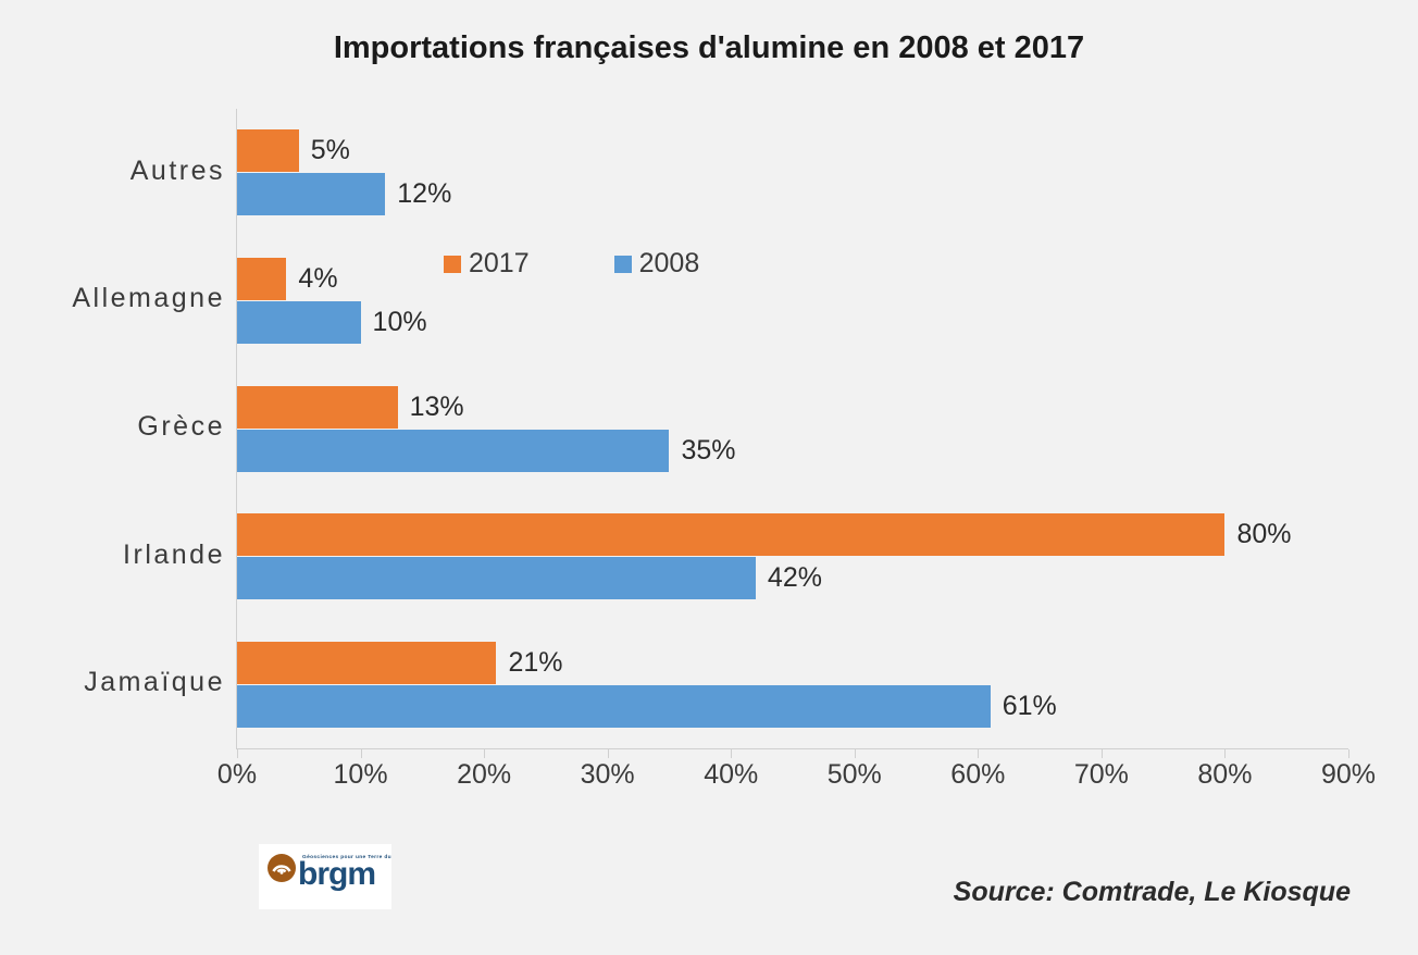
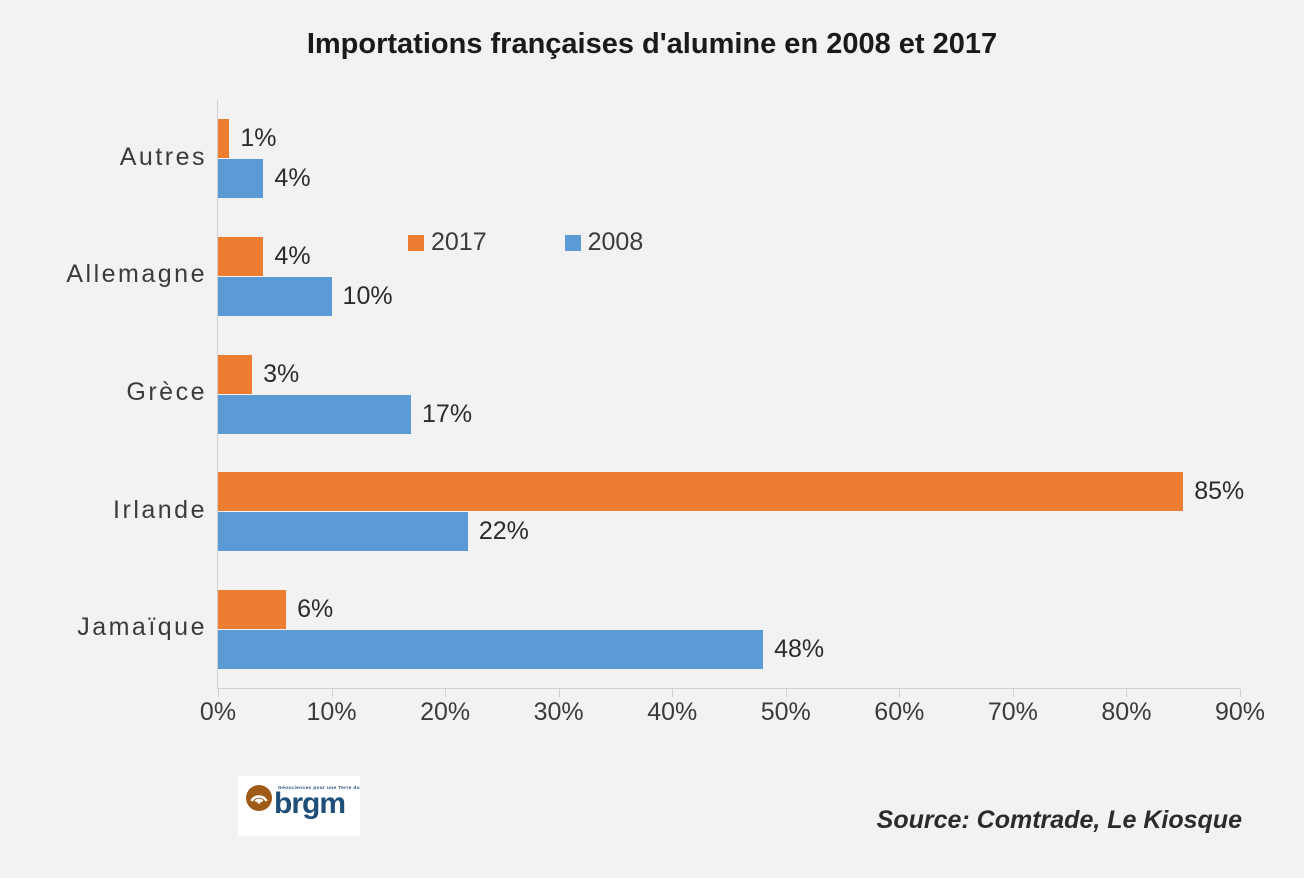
2017/Autres: 5% -> 1%
2008/Autres: 12% -> 4%
2017/Grèce: 13% -> 3%
2008/Grèce: 35% -> 17%
2017/Irlande: 80% -> 85%
2008/Irlande: 42% -> 22%
2017/Jamaïque: 21% -> 6%
2008/Jamaïque: 61% -> 48%
